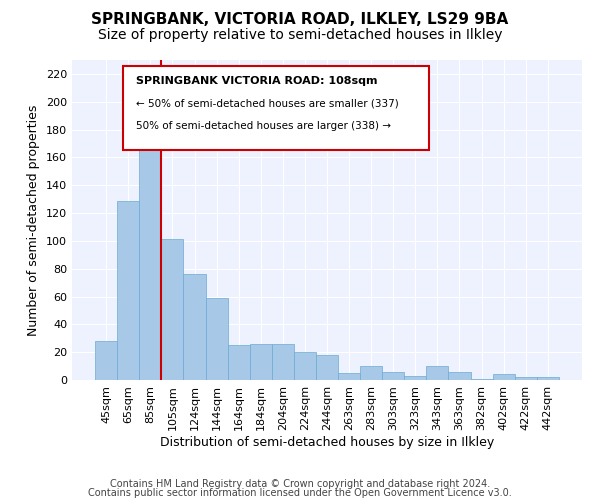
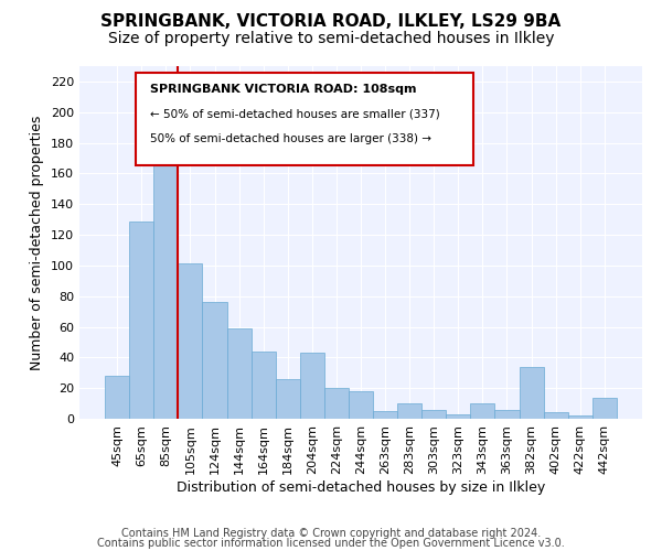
164sqm: 25 -> 44
204sqm: 26 -> 43
382sqm: 1 -> 34
442sqm: 2 -> 14
